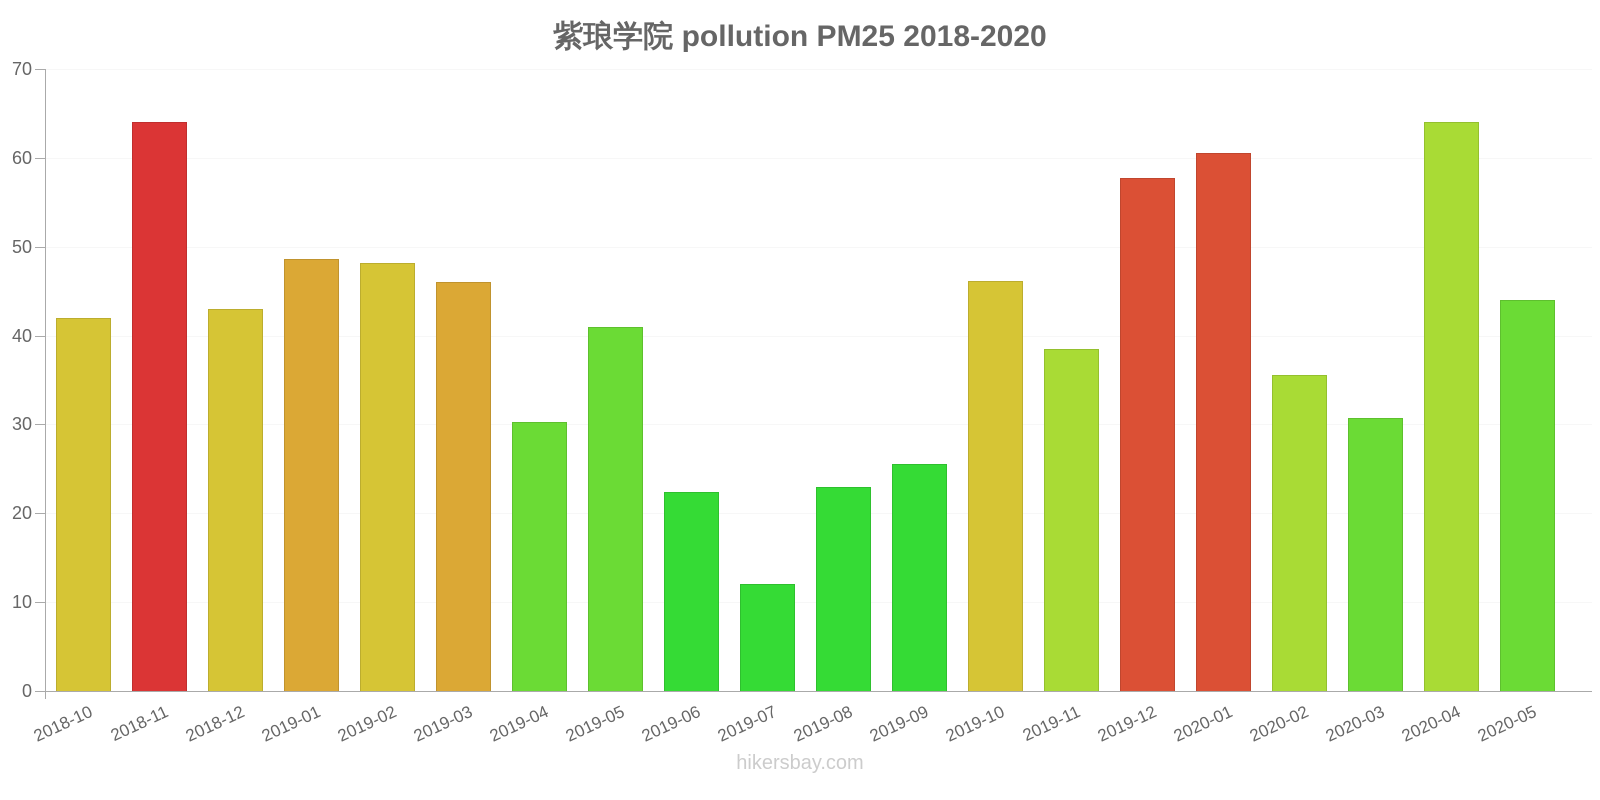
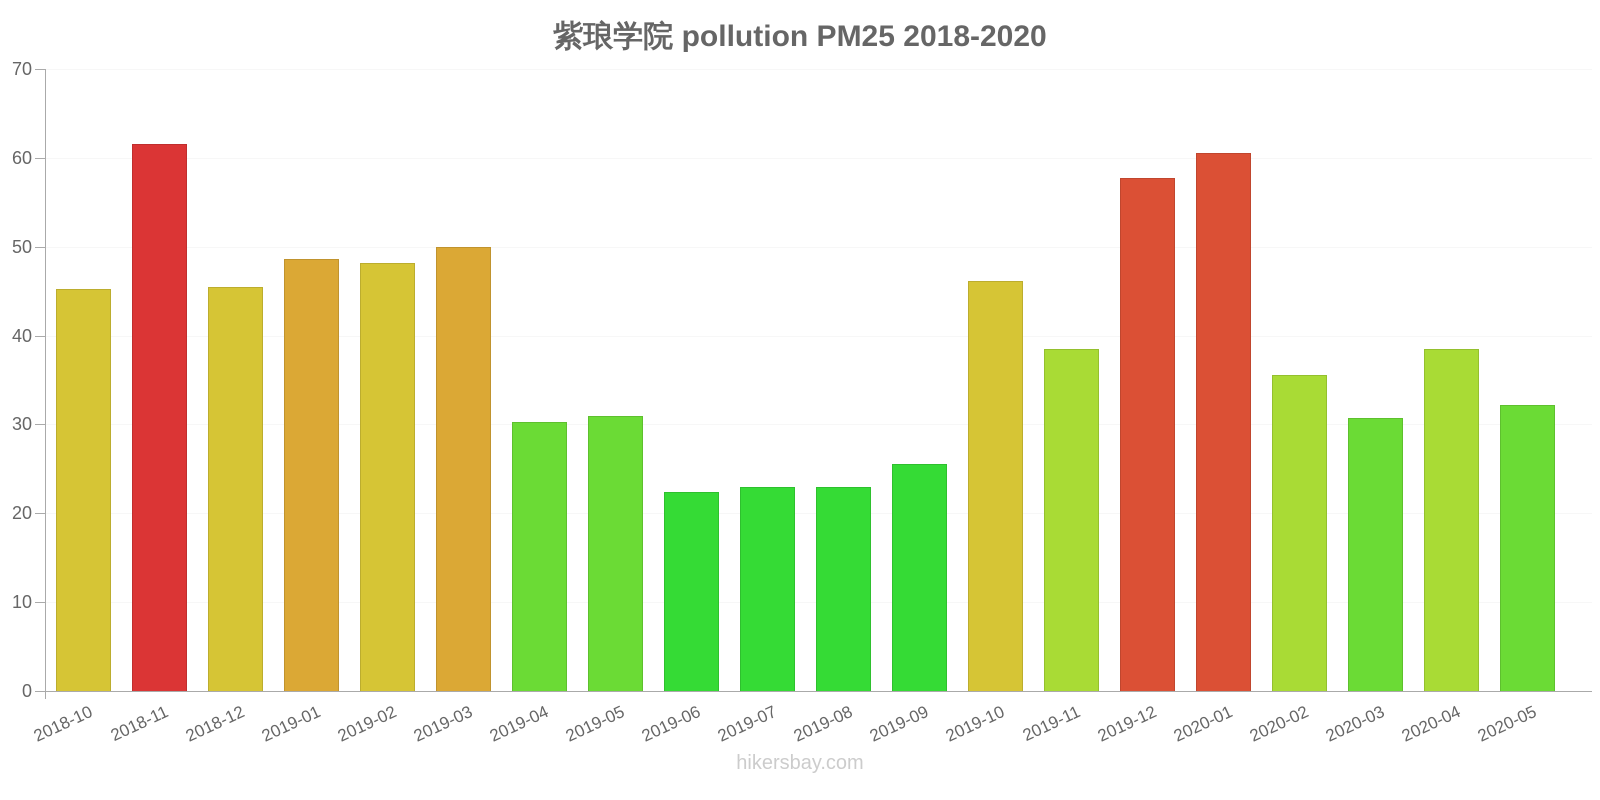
2018-10: 42 -> 45
2018-11: 64 -> 62
2018-12: 43 -> 46
2019-03: 46 -> 50
2019-05: 41 -> 31
2019-07: 12 -> 23
2020-04: 64 -> 38
2020-05: 44 -> 32
